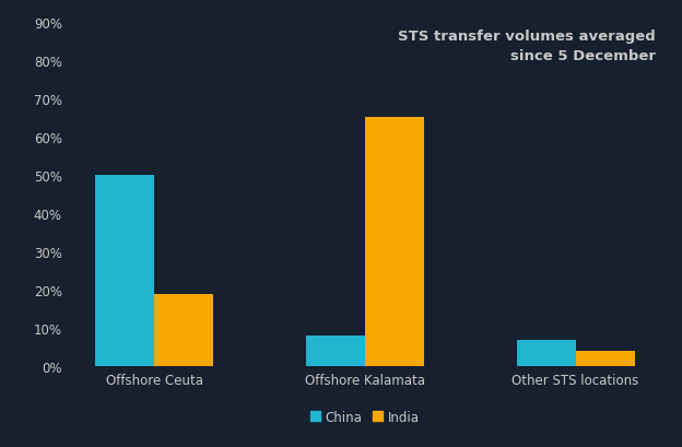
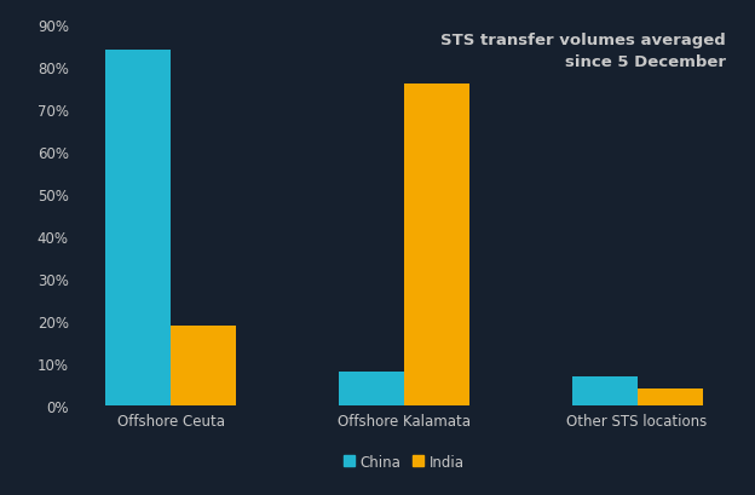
China/Offshore Ceuta: 50% -> 84%
India/Offshore Kalamata: 65% -> 76%
